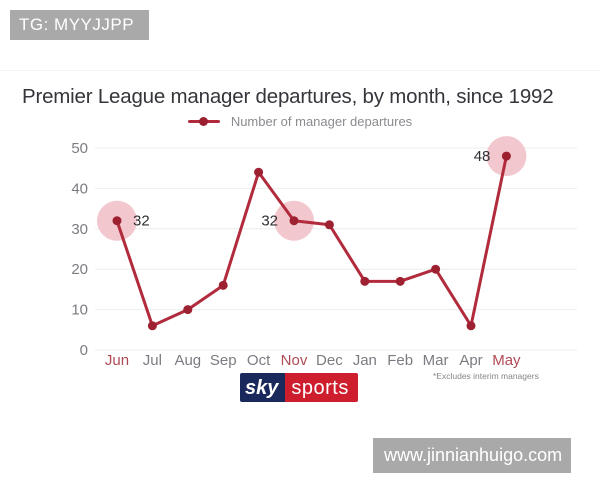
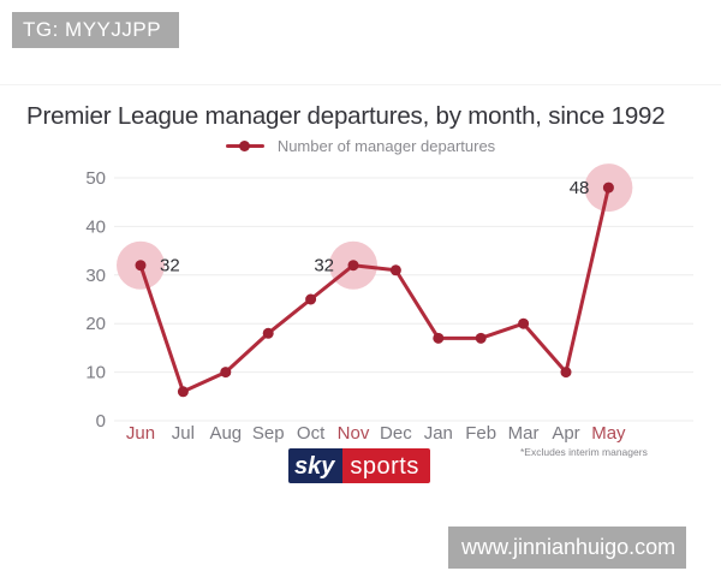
Sep: 16 -> 18
Oct: 44 -> 25
Apr: 6 -> 10
